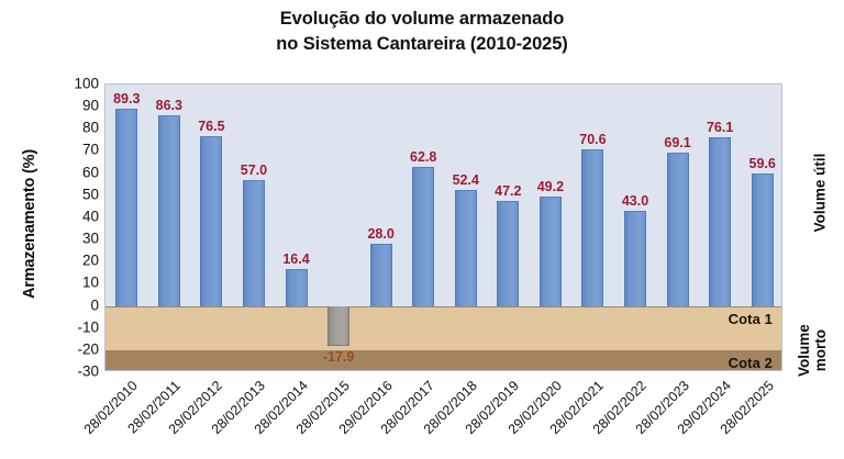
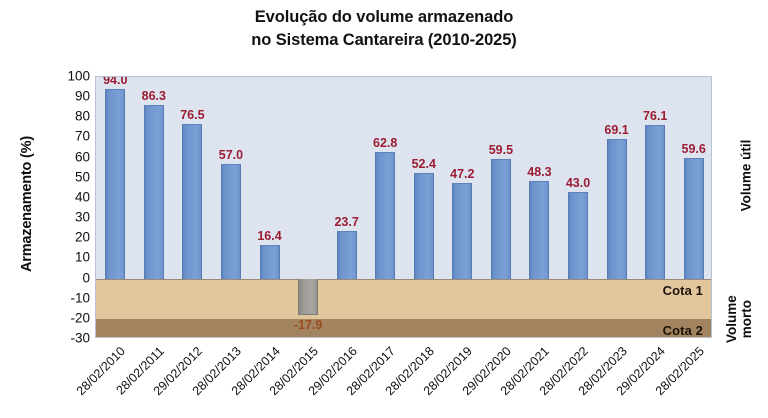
28/02/2010: 89.3 -> 94.0
29/02/2016: 28.0 -> 23.7
29/02/2020: 49.2 -> 59.5
28/02/2021: 70.6 -> 48.3
